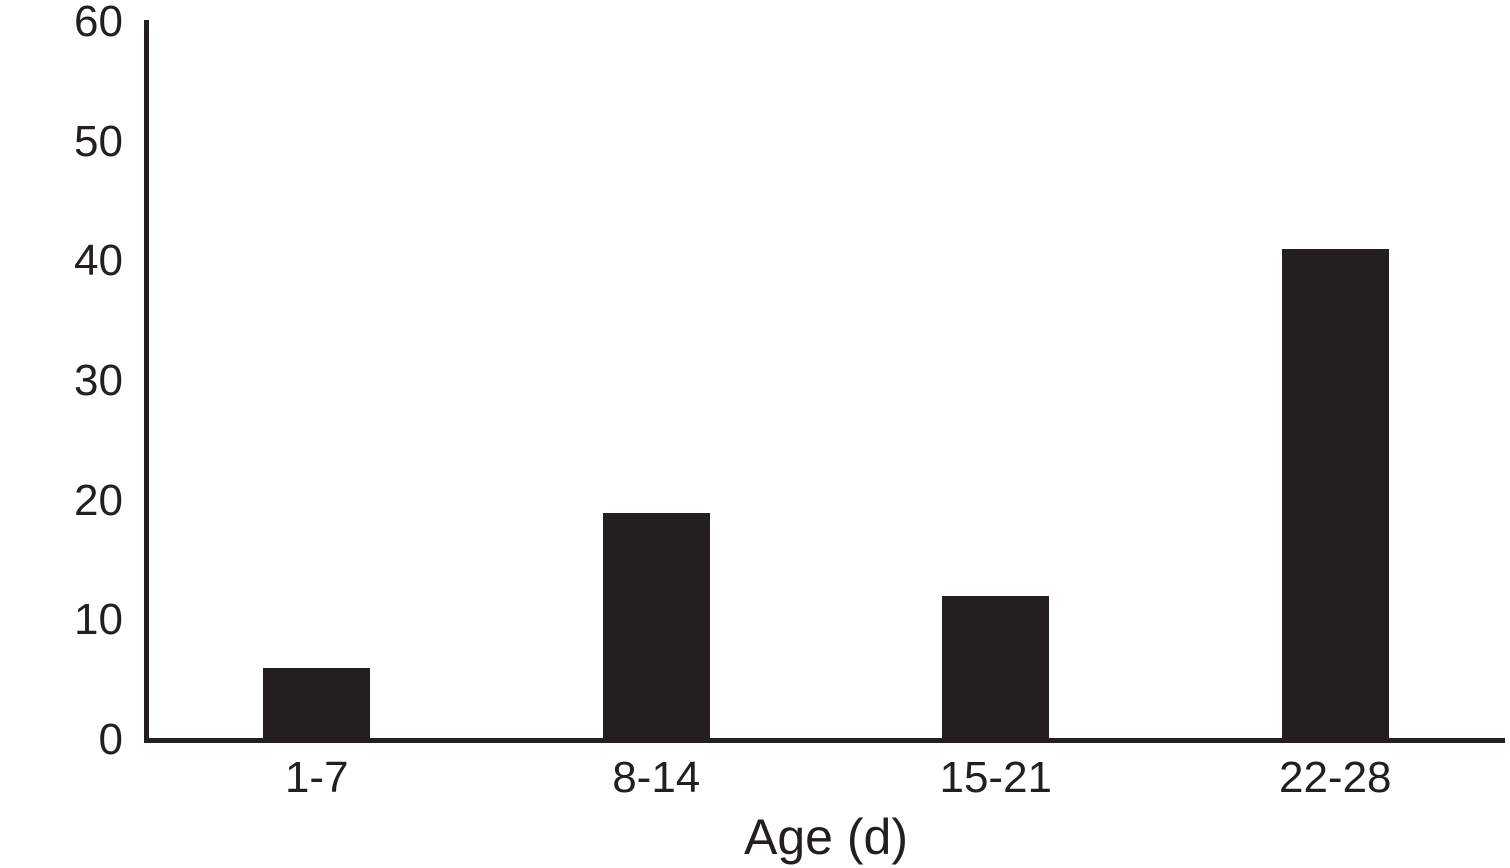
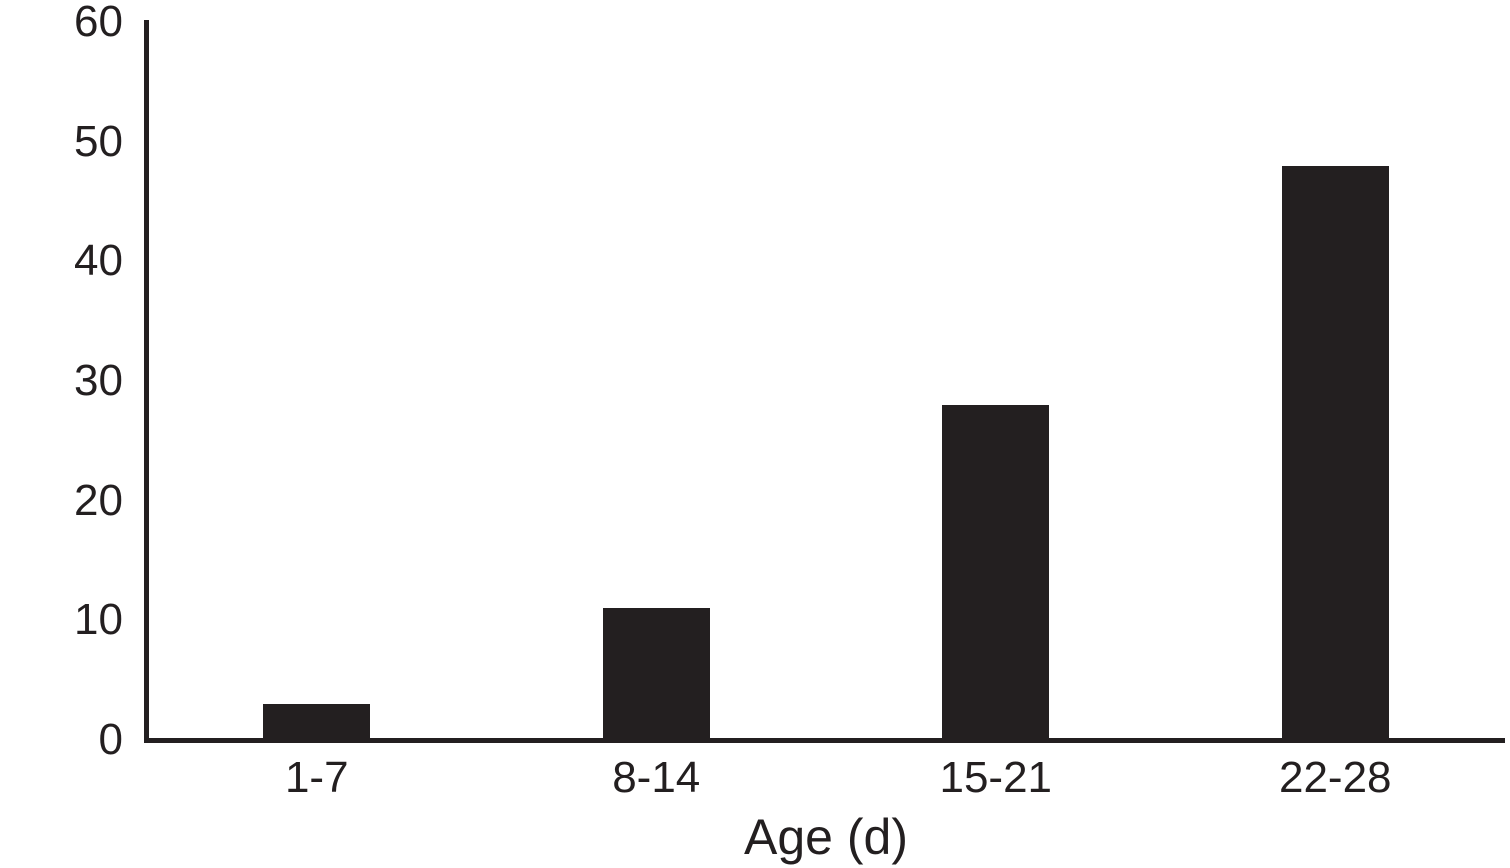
1-7: 6 -> 3
8-14: 19 -> 11
15-21: 12 -> 28
22-28: 41 -> 48
